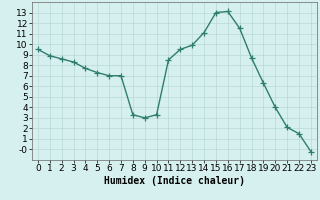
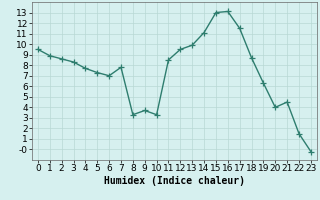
7: 7.0 -> 7.8
9: 3.0 -> 3.7
21: 2.1 -> 4.5
